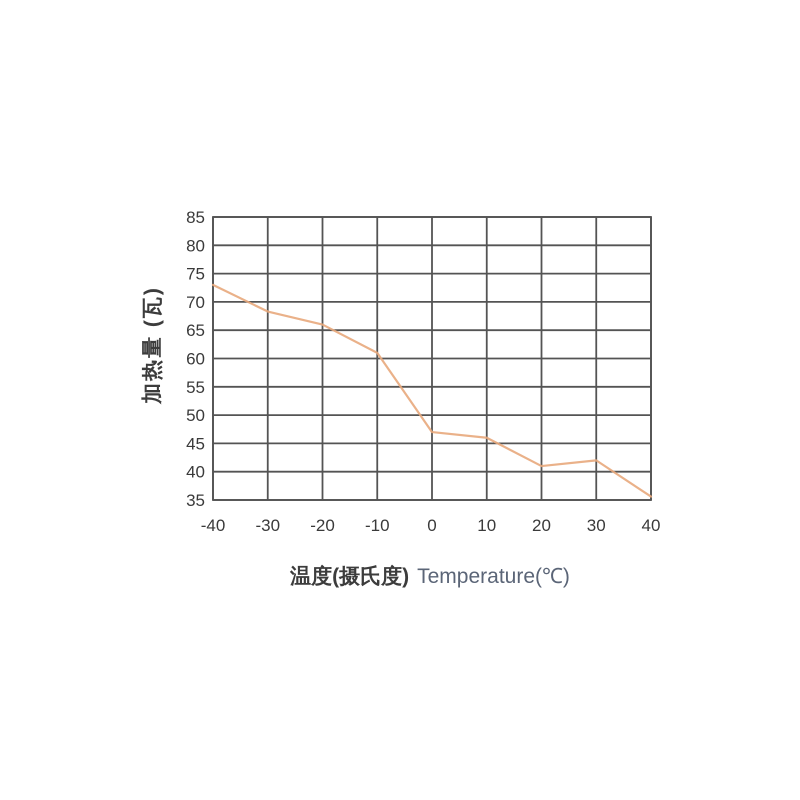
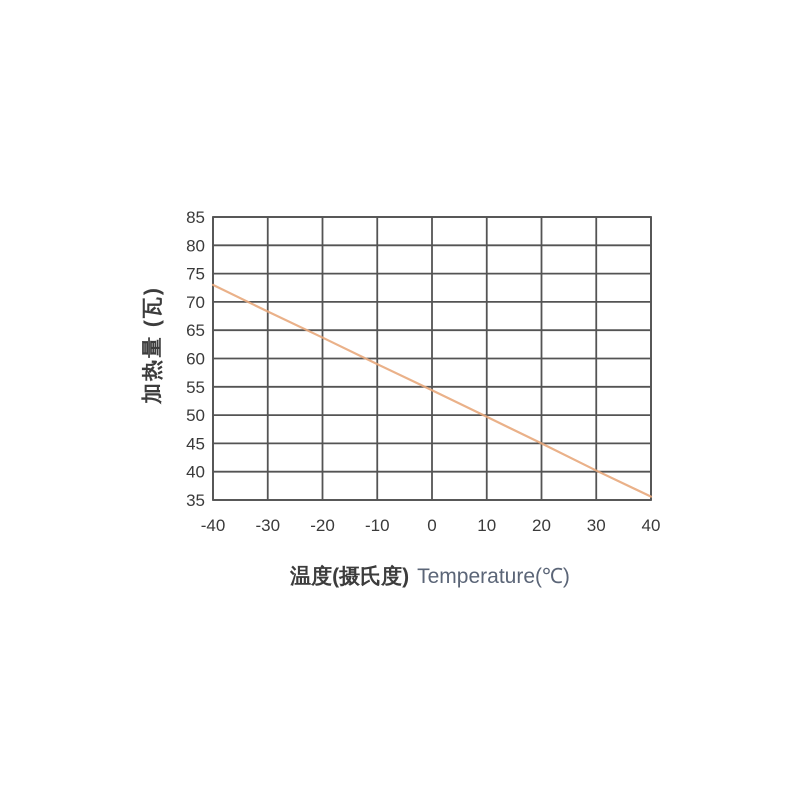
-20: 66 -> 64
-10: 61 -> 59
0: 47 -> 54
10: 46 -> 50
20: 41 -> 45
30: 42 -> 40
